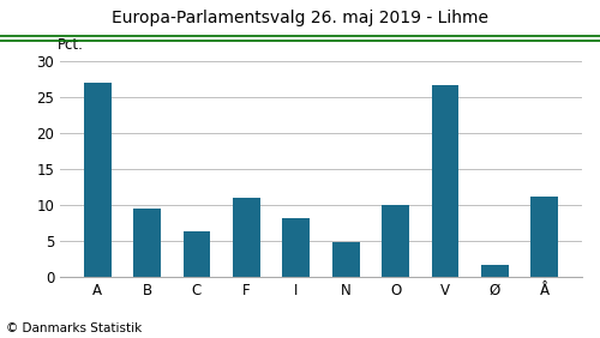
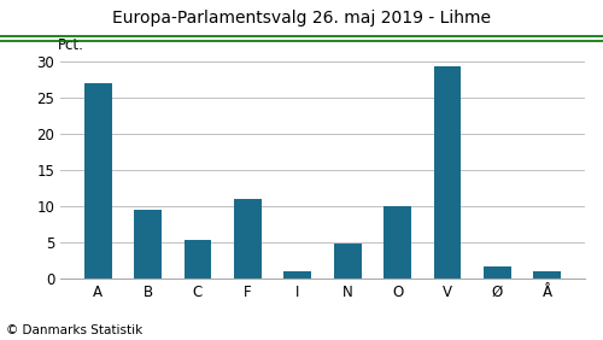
C: 6.4 -> 5.3
I: 8.2 -> 1.1
V: 26.6 -> 29.3
Å: 11.2 -> 1.1
